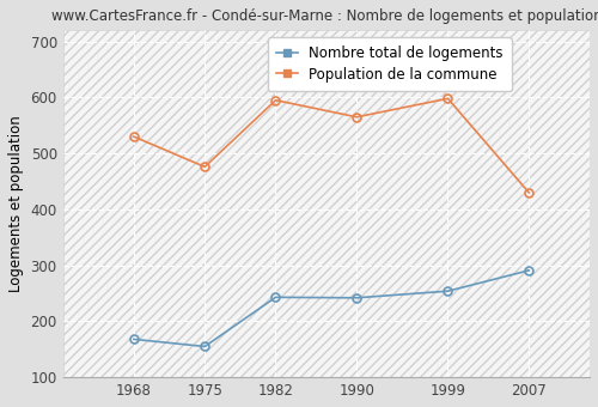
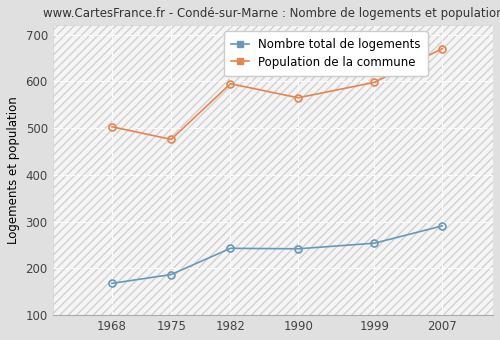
Population de la commune/1968: 530 -> 503
Nombre total de logements/1975: 155 -> 187
Population de la commune/2007: 430 -> 670
